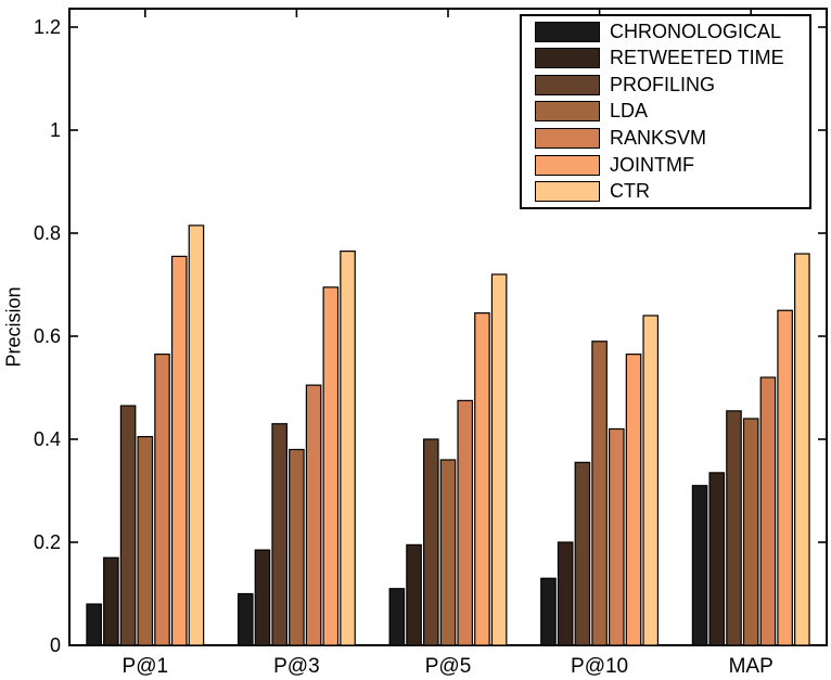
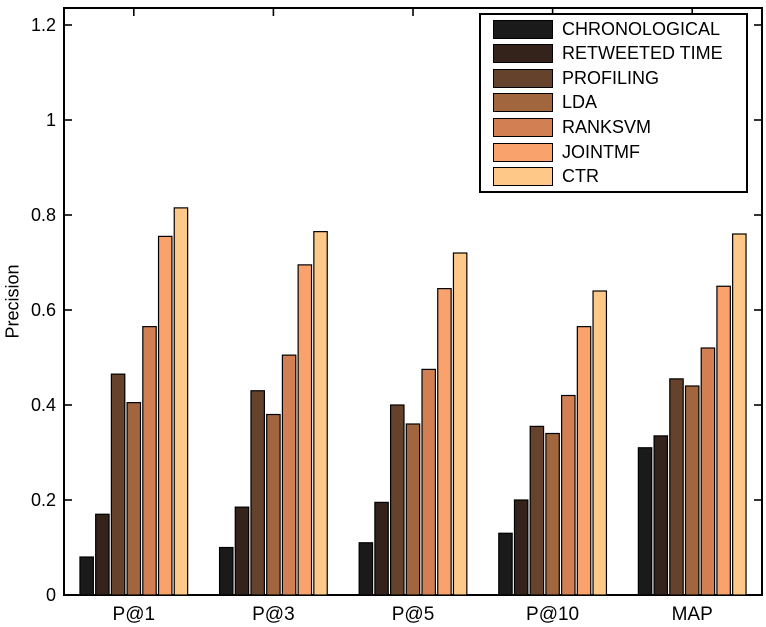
LDA/P@10: 0.59 -> 0.34
